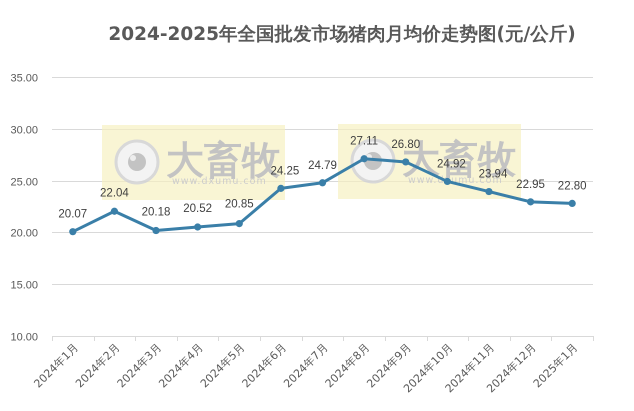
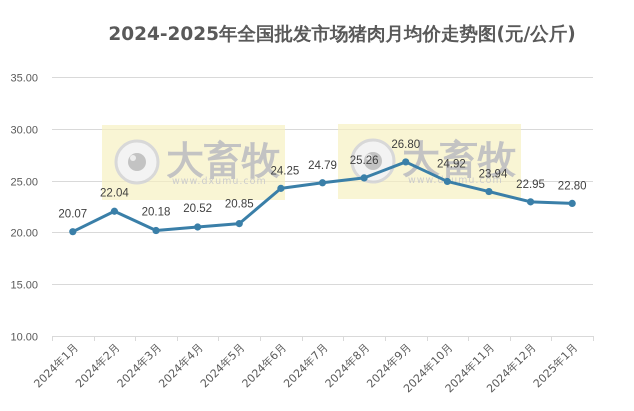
2024年8月: 27.11 -> 25.26
